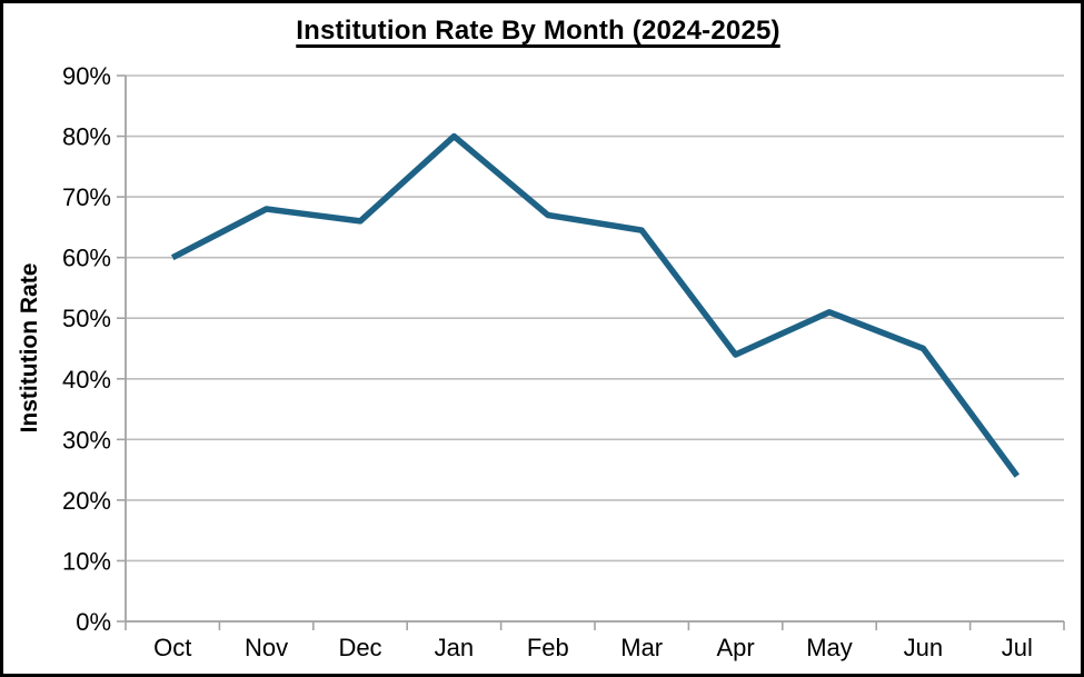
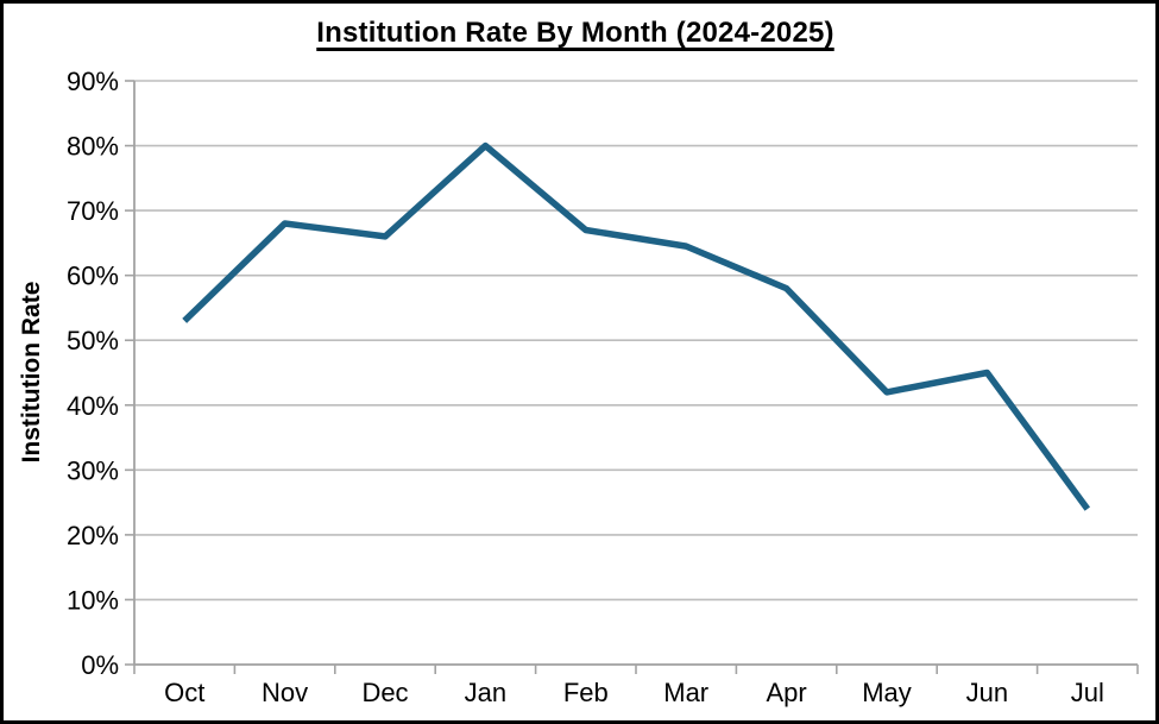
Oct: 60% -> 53%
Apr: 44% -> 58%
May: 51% -> 42%
